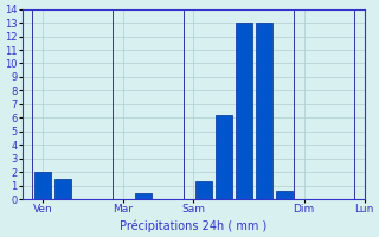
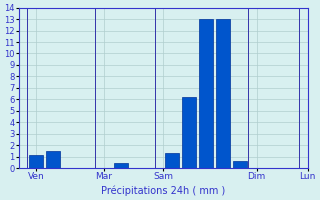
Ven: 2.0 -> 1.1
